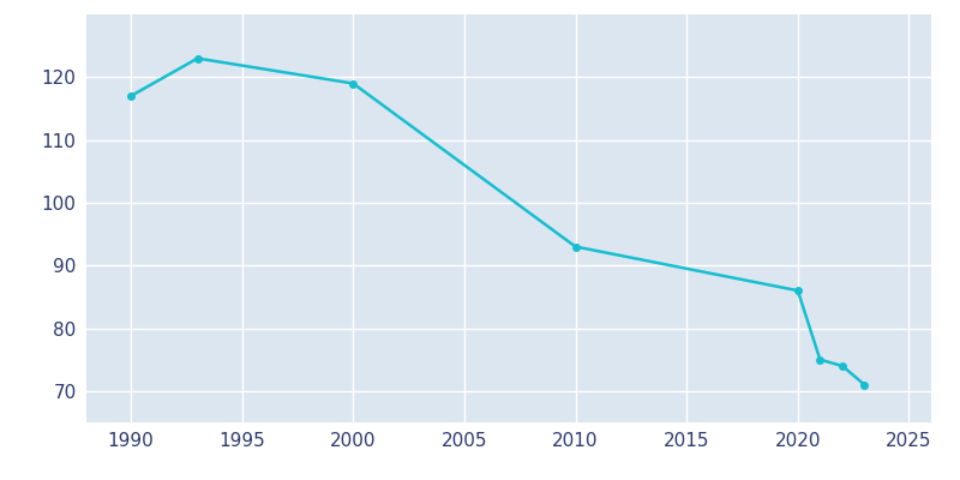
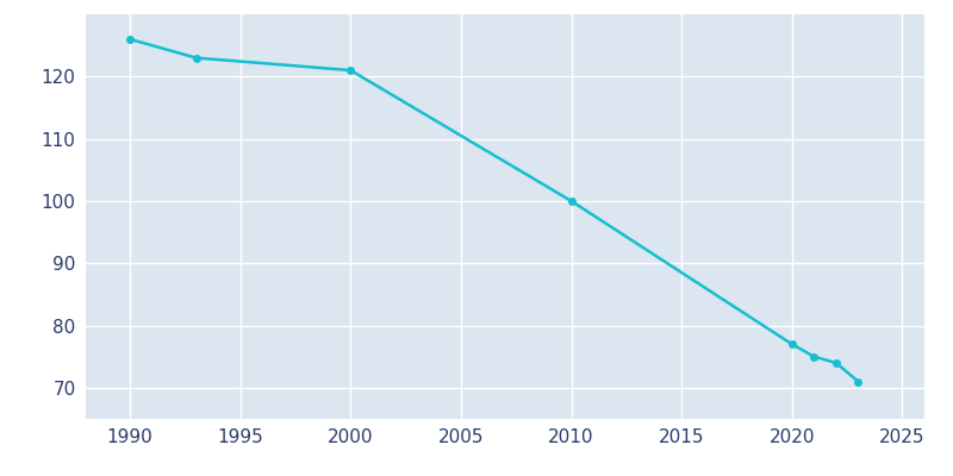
1990: 117 -> 126
2000: 119 -> 121
2010: 93 -> 100
2020: 86 -> 77
